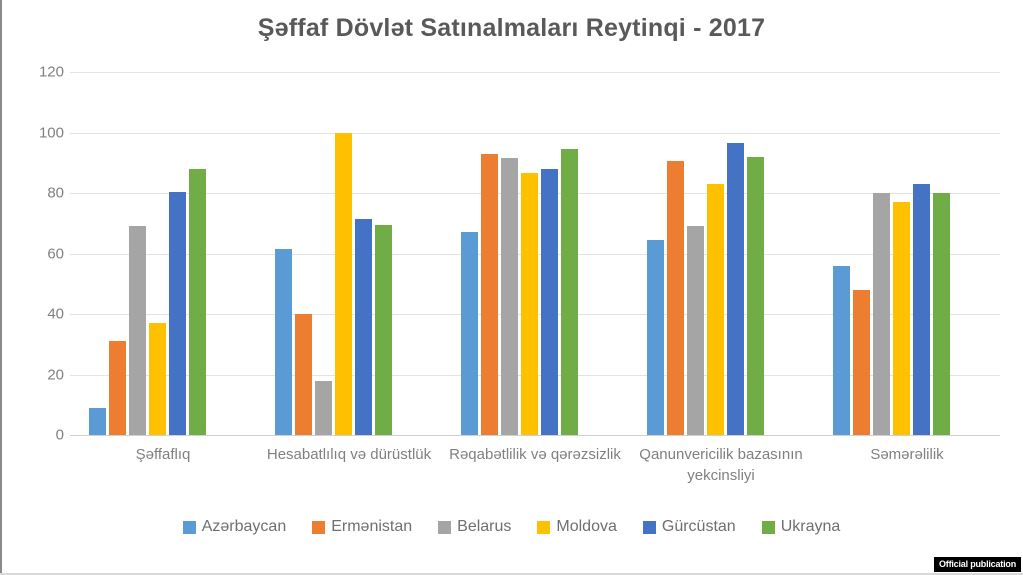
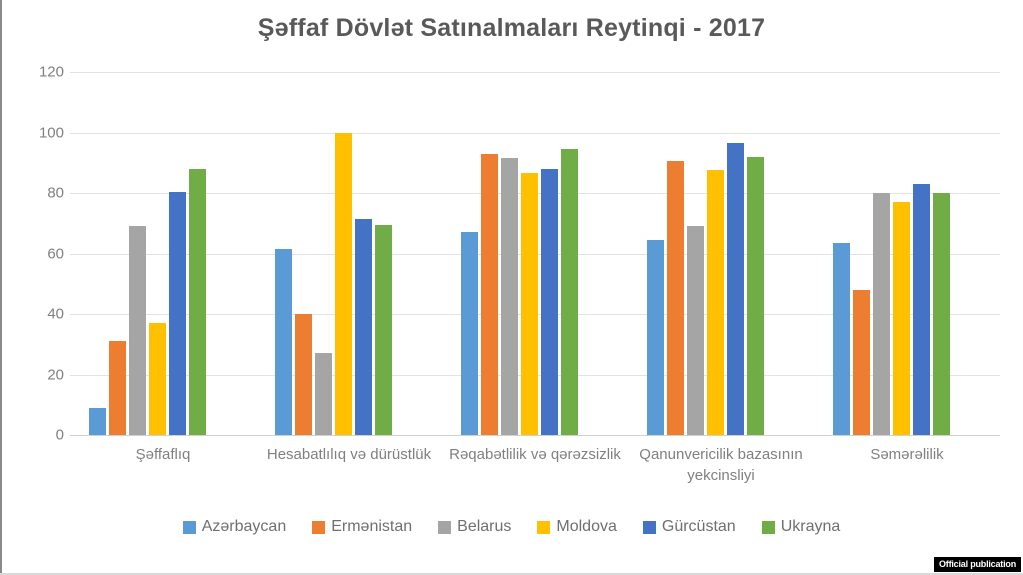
Belarus/Hesabatlılıq və dürüstlük: 18 -> 27
Moldova/Qanunvericilik bazasının yekcinsliyi: 83 -> 88
Azərbaycan/Səmərəlilik: 56 -> 64
